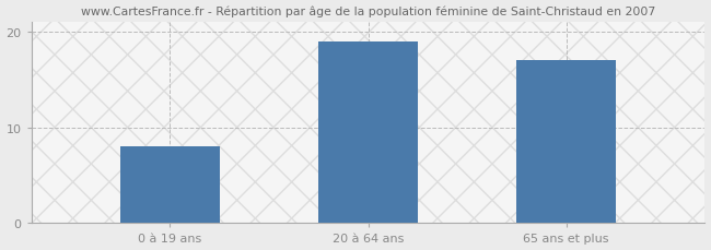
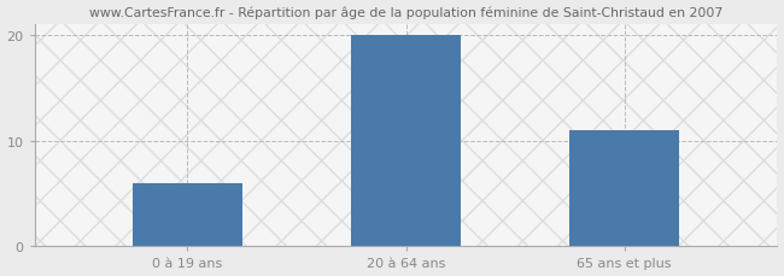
0 à 19 ans: 8 -> 6
20 à 64 ans: 19 -> 20
65 ans et plus: 17 -> 11
